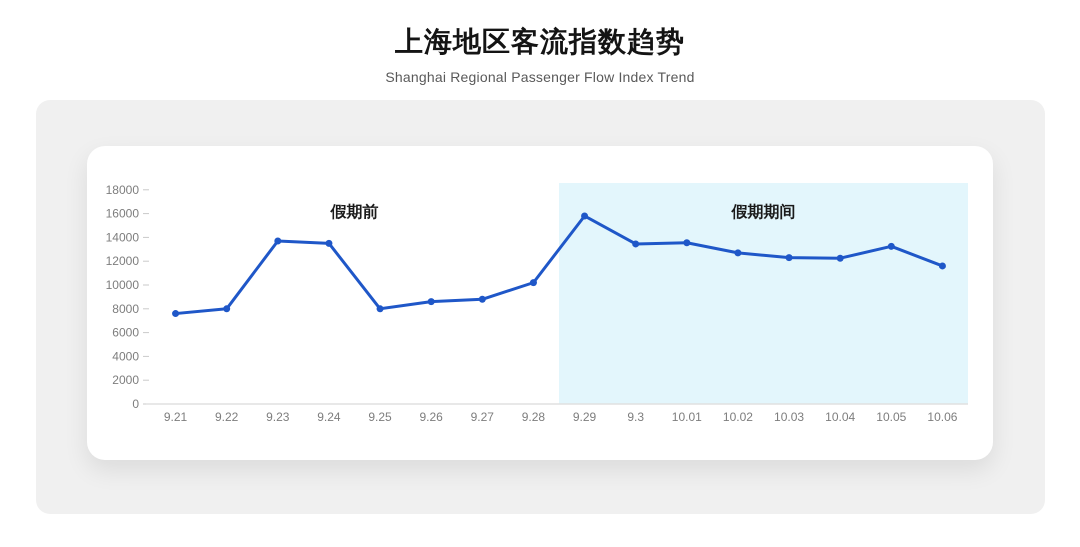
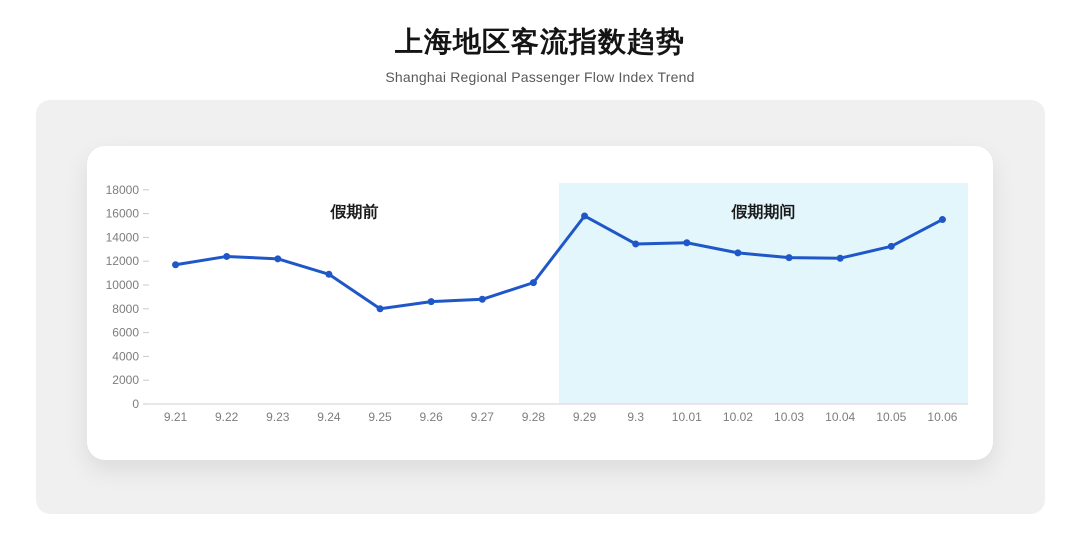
9.21: 7600 -> 11700
9.22: 8000 -> 12400
9.23: 13700 -> 12200
9.24: 13500 -> 10900
10.06: 11600 -> 15500
